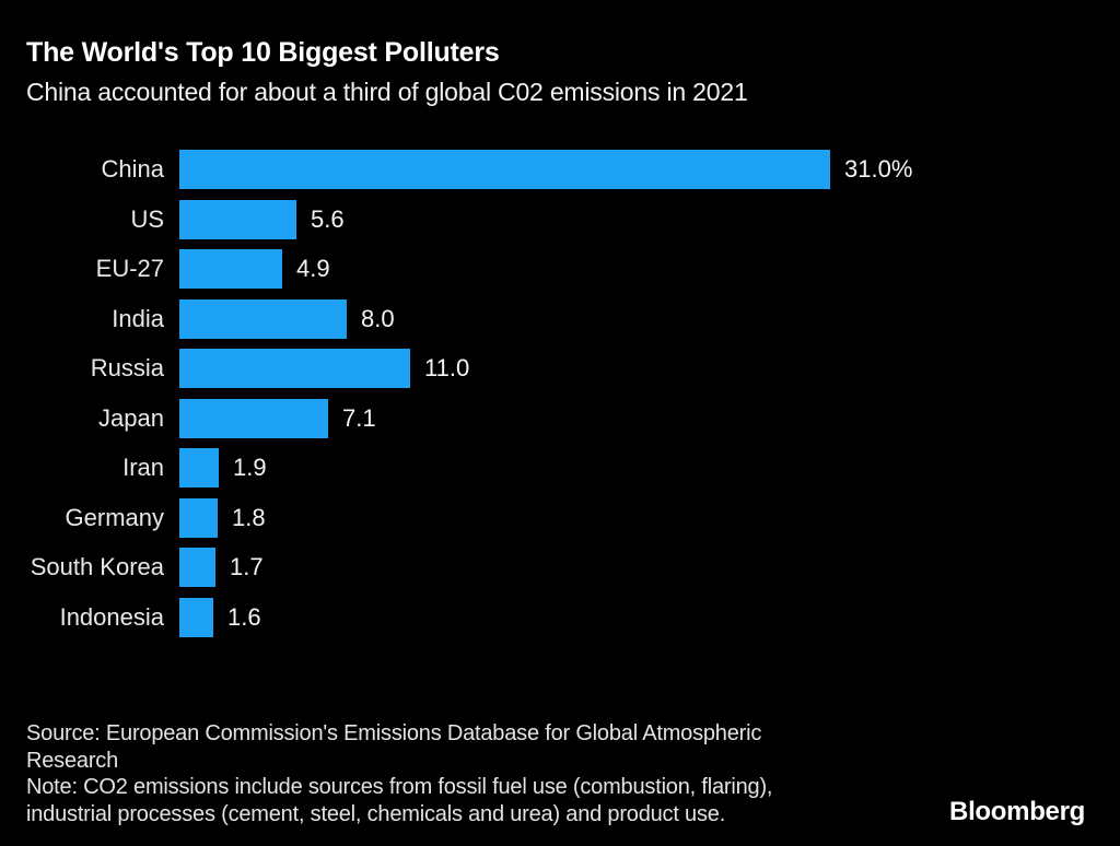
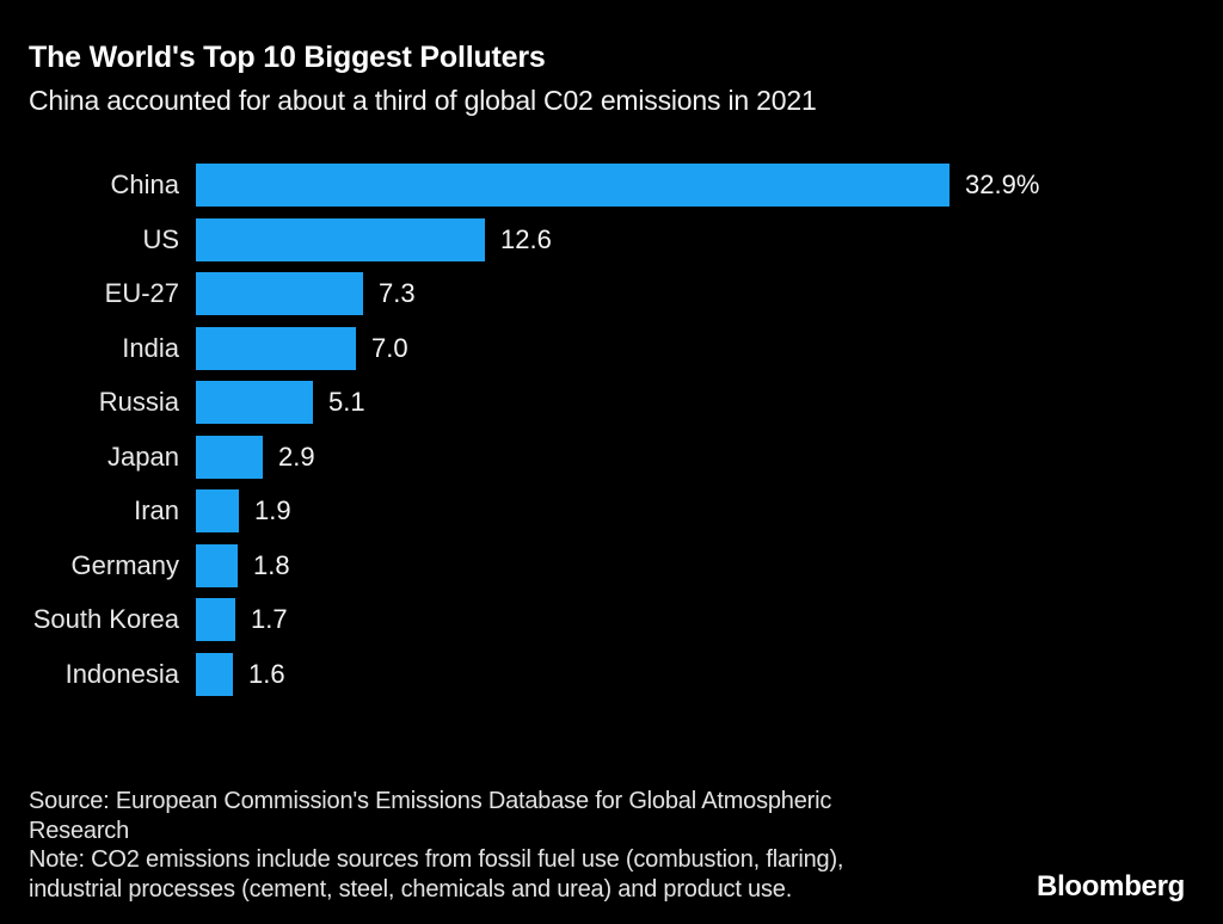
China: 31.0% -> 32.9%
US: 5.6 -> 12.6
EU-27: 4.9 -> 7.3
India: 8.0 -> 7.0
Russia: 11.0 -> 5.1
Japan: 7.1 -> 2.9
